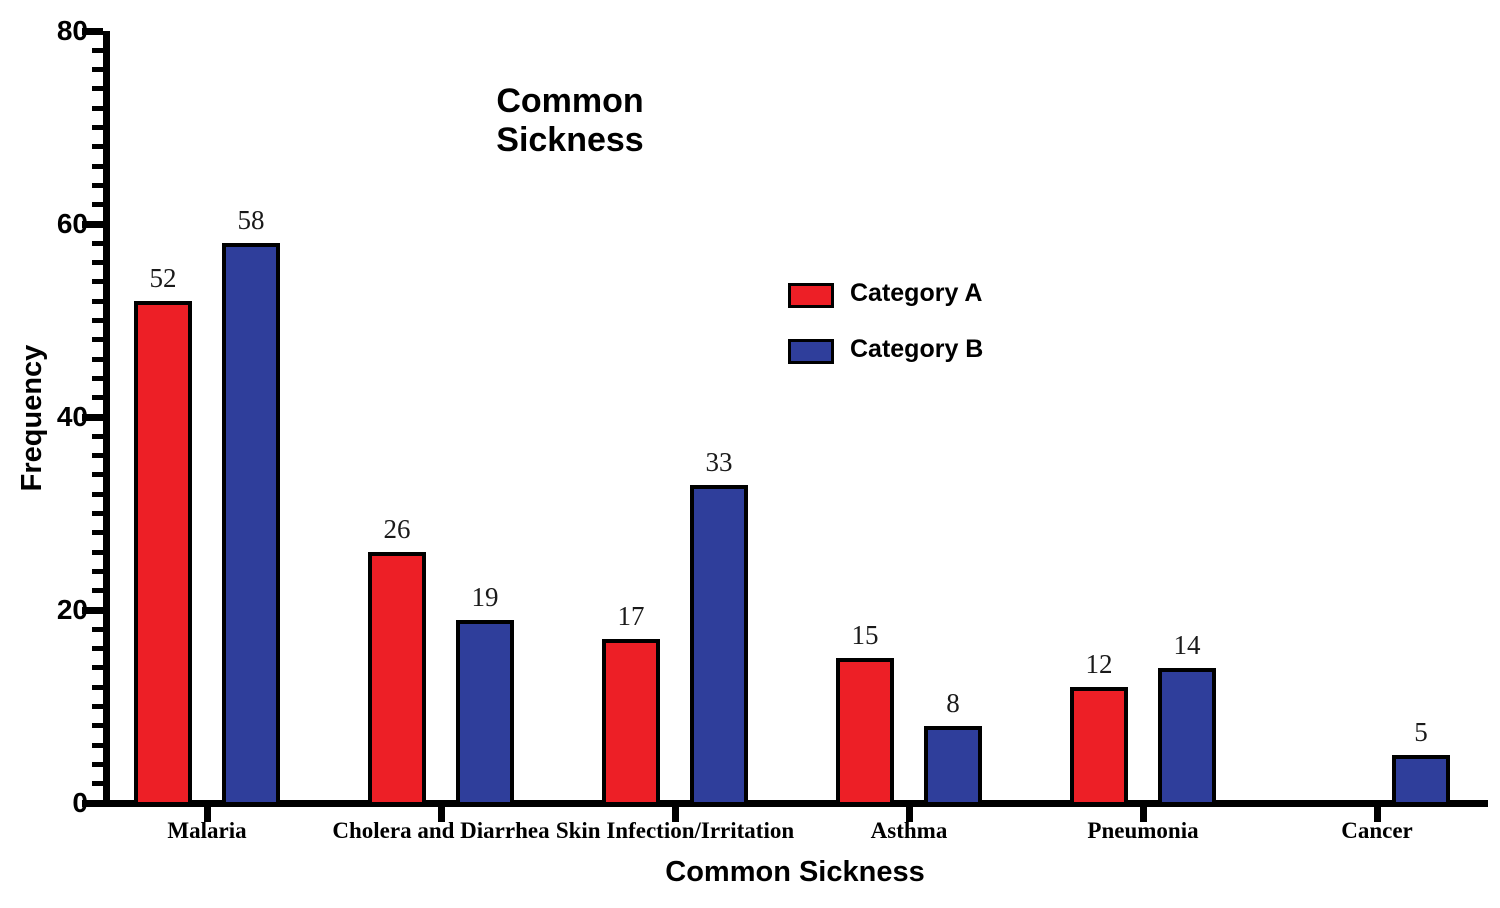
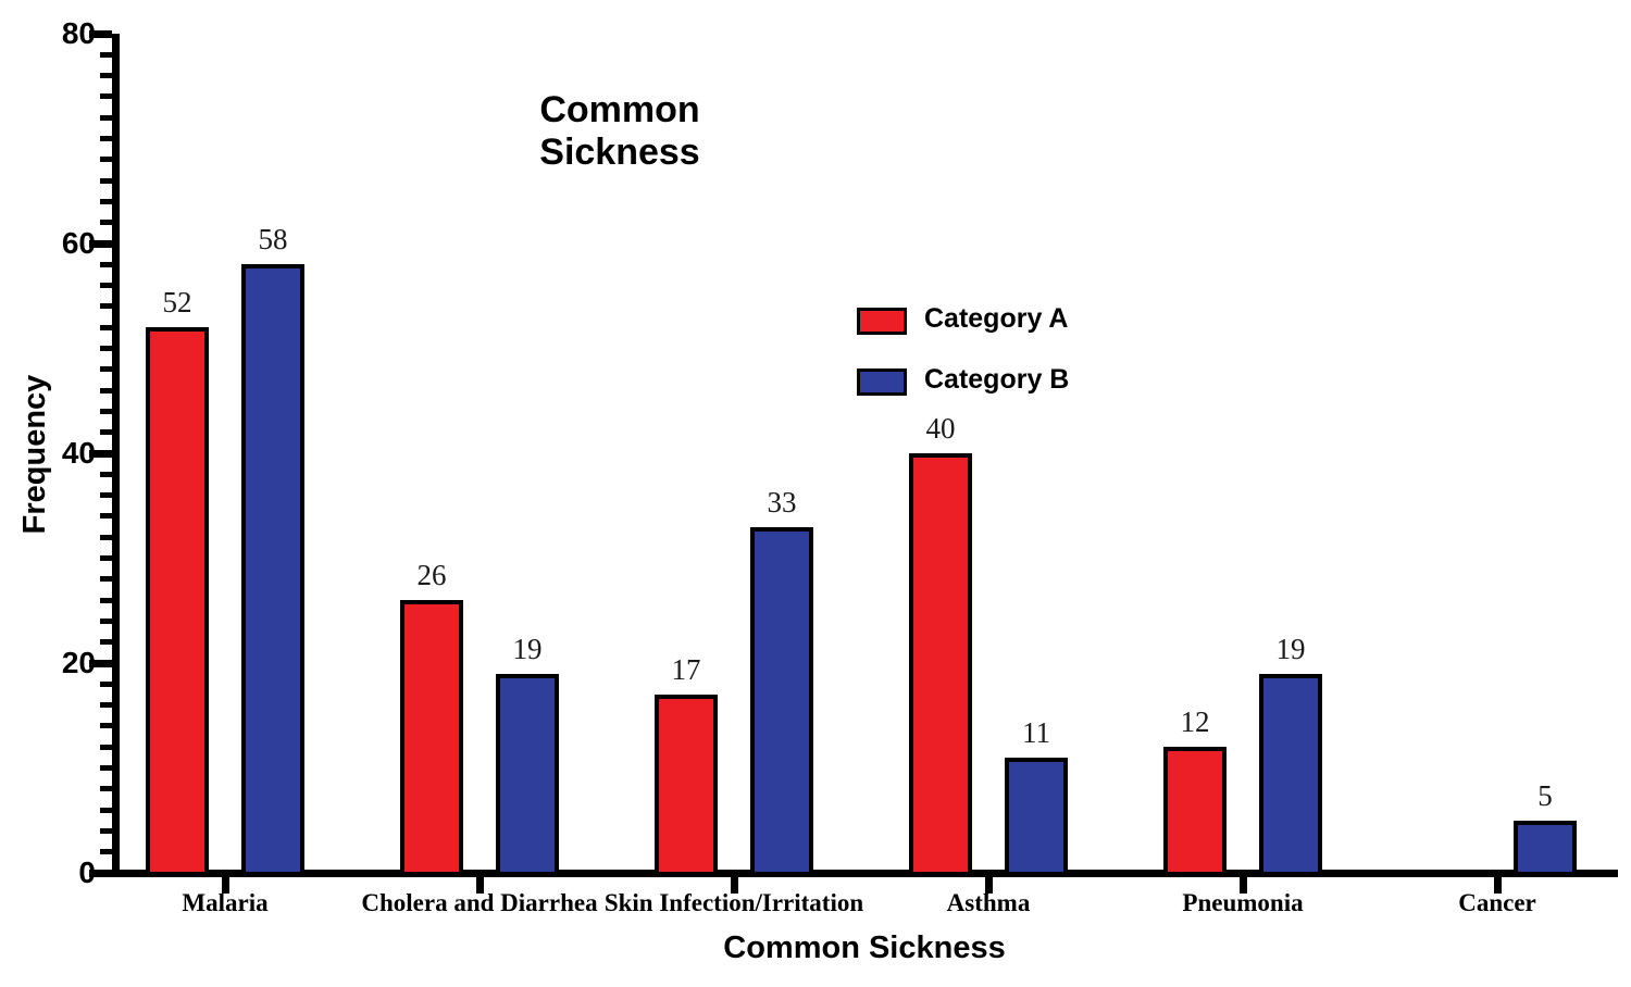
Category A/Asthma: 15 -> 40
Category B/Asthma: 8 -> 11
Category B/Pneumonia: 14 -> 19
